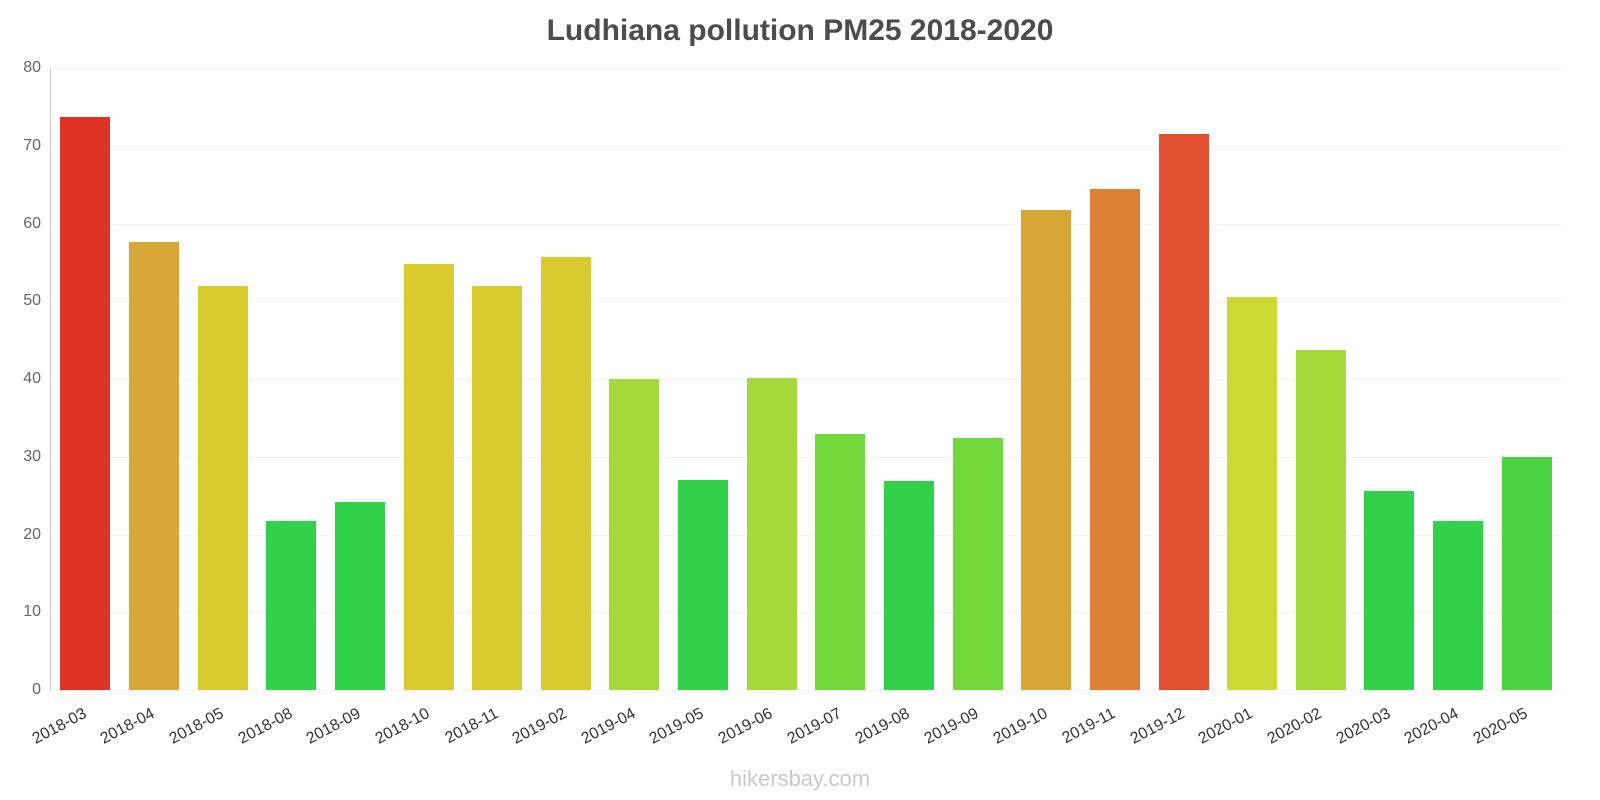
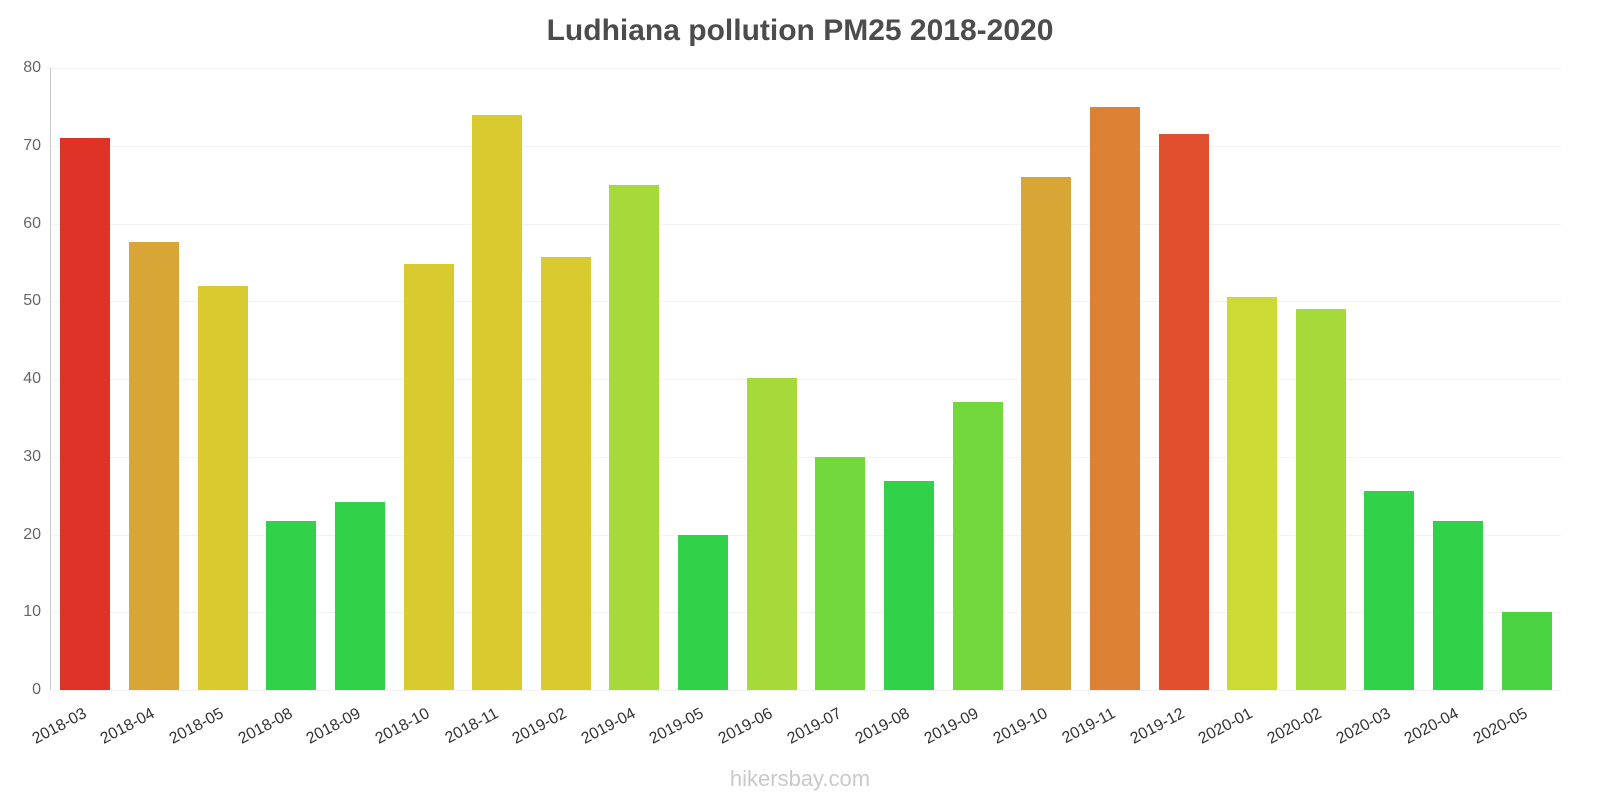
2018-03: 74 -> 71
2018-11: 52 -> 74
2019-04: 40 -> 65
2019-05: 27 -> 20
2019-07: 33 -> 30
2019-09: 32 -> 37
2019-10: 62 -> 66
2019-11: 64 -> 75
2020-02: 44 -> 49
2020-05: 30 -> 10
